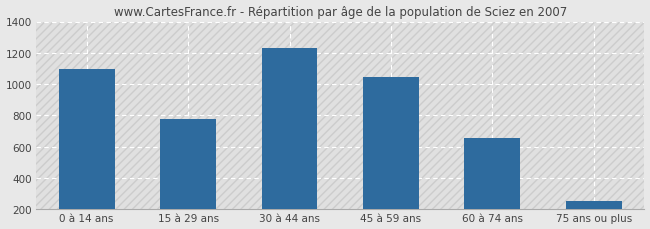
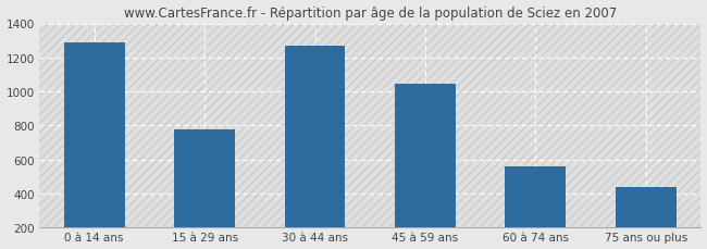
0 à 14 ans: 1100 -> 1290
30 à 44 ans: 1230 -> 1270
60 à 74 ans: 660 -> 560
75 ans ou plus: 260 -> 440
